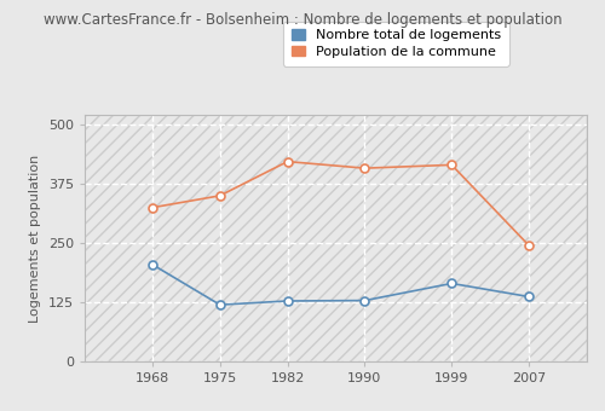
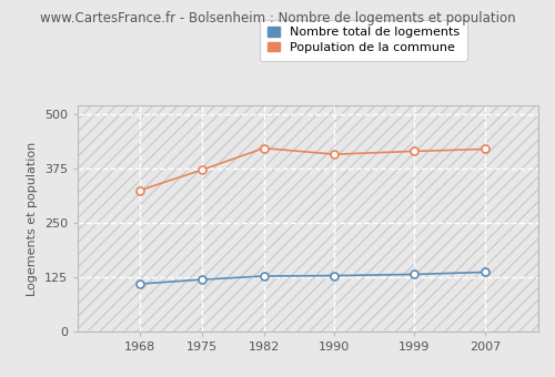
Nombre total de logements/1968: 205 -> 110
Population de la commune/1975: 350 -> 372
Nombre total de logements/1999: 165 -> 132
Population de la commune/2007: 245 -> 420
